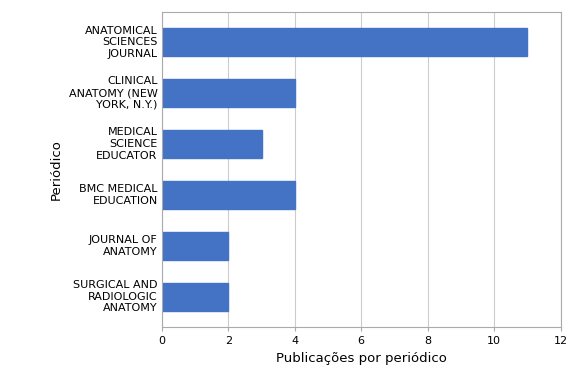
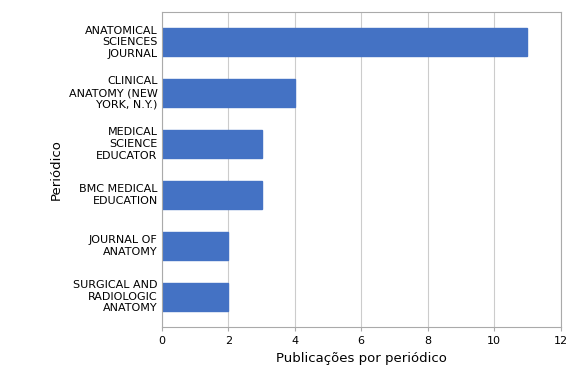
BMC MEDICAL EDUCATION: 4 -> 3
